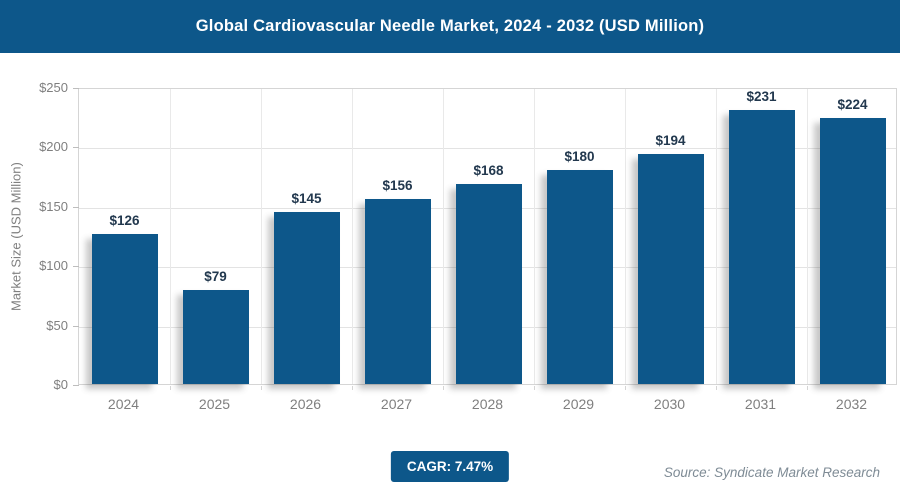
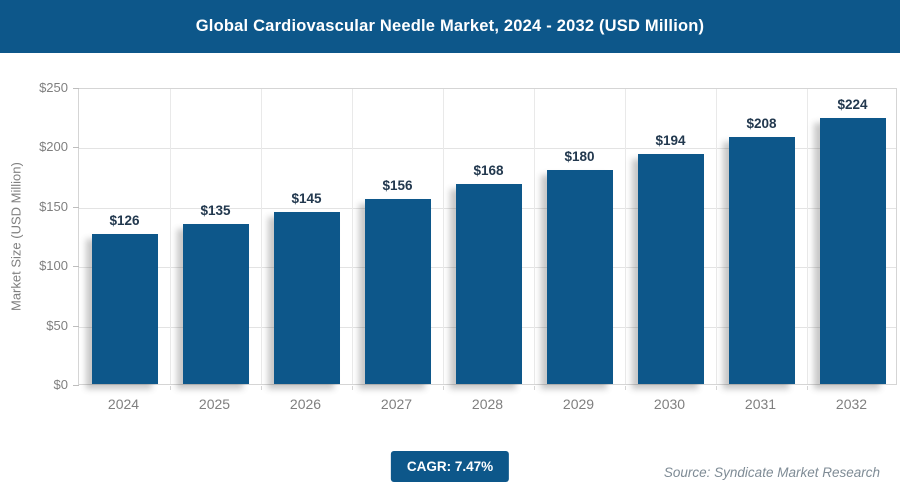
2025: $79 -> $135
2031: $231 -> $208
